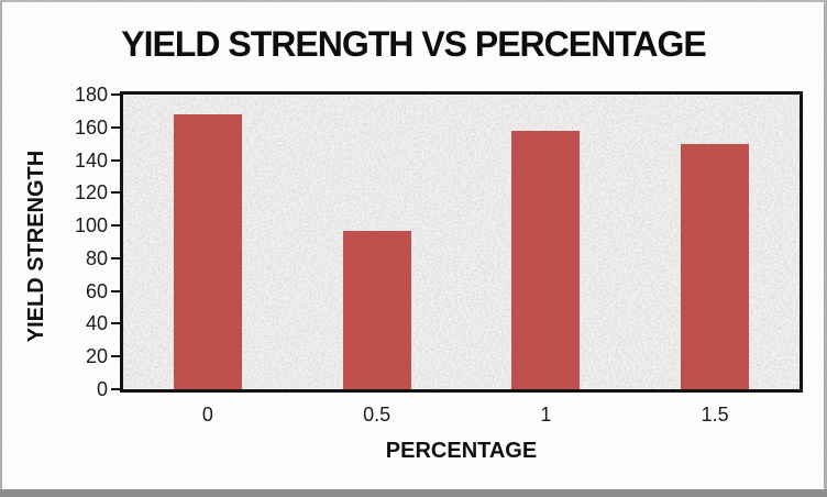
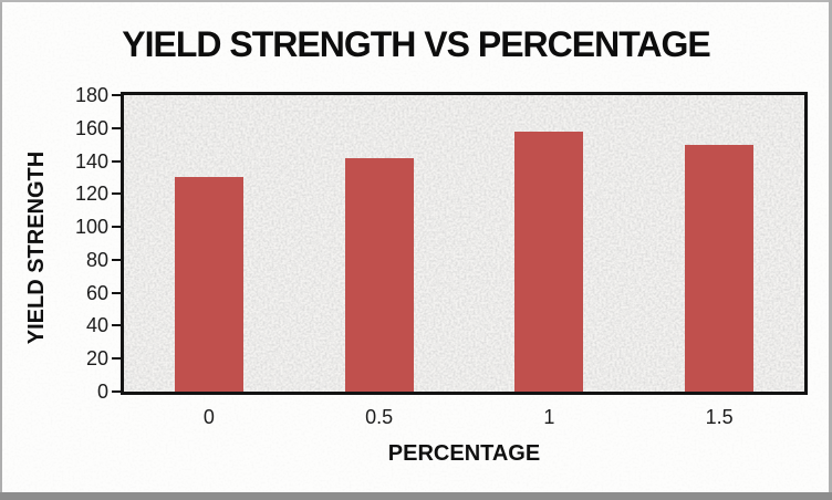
0: 168 -> 130
0.5: 97 -> 142
